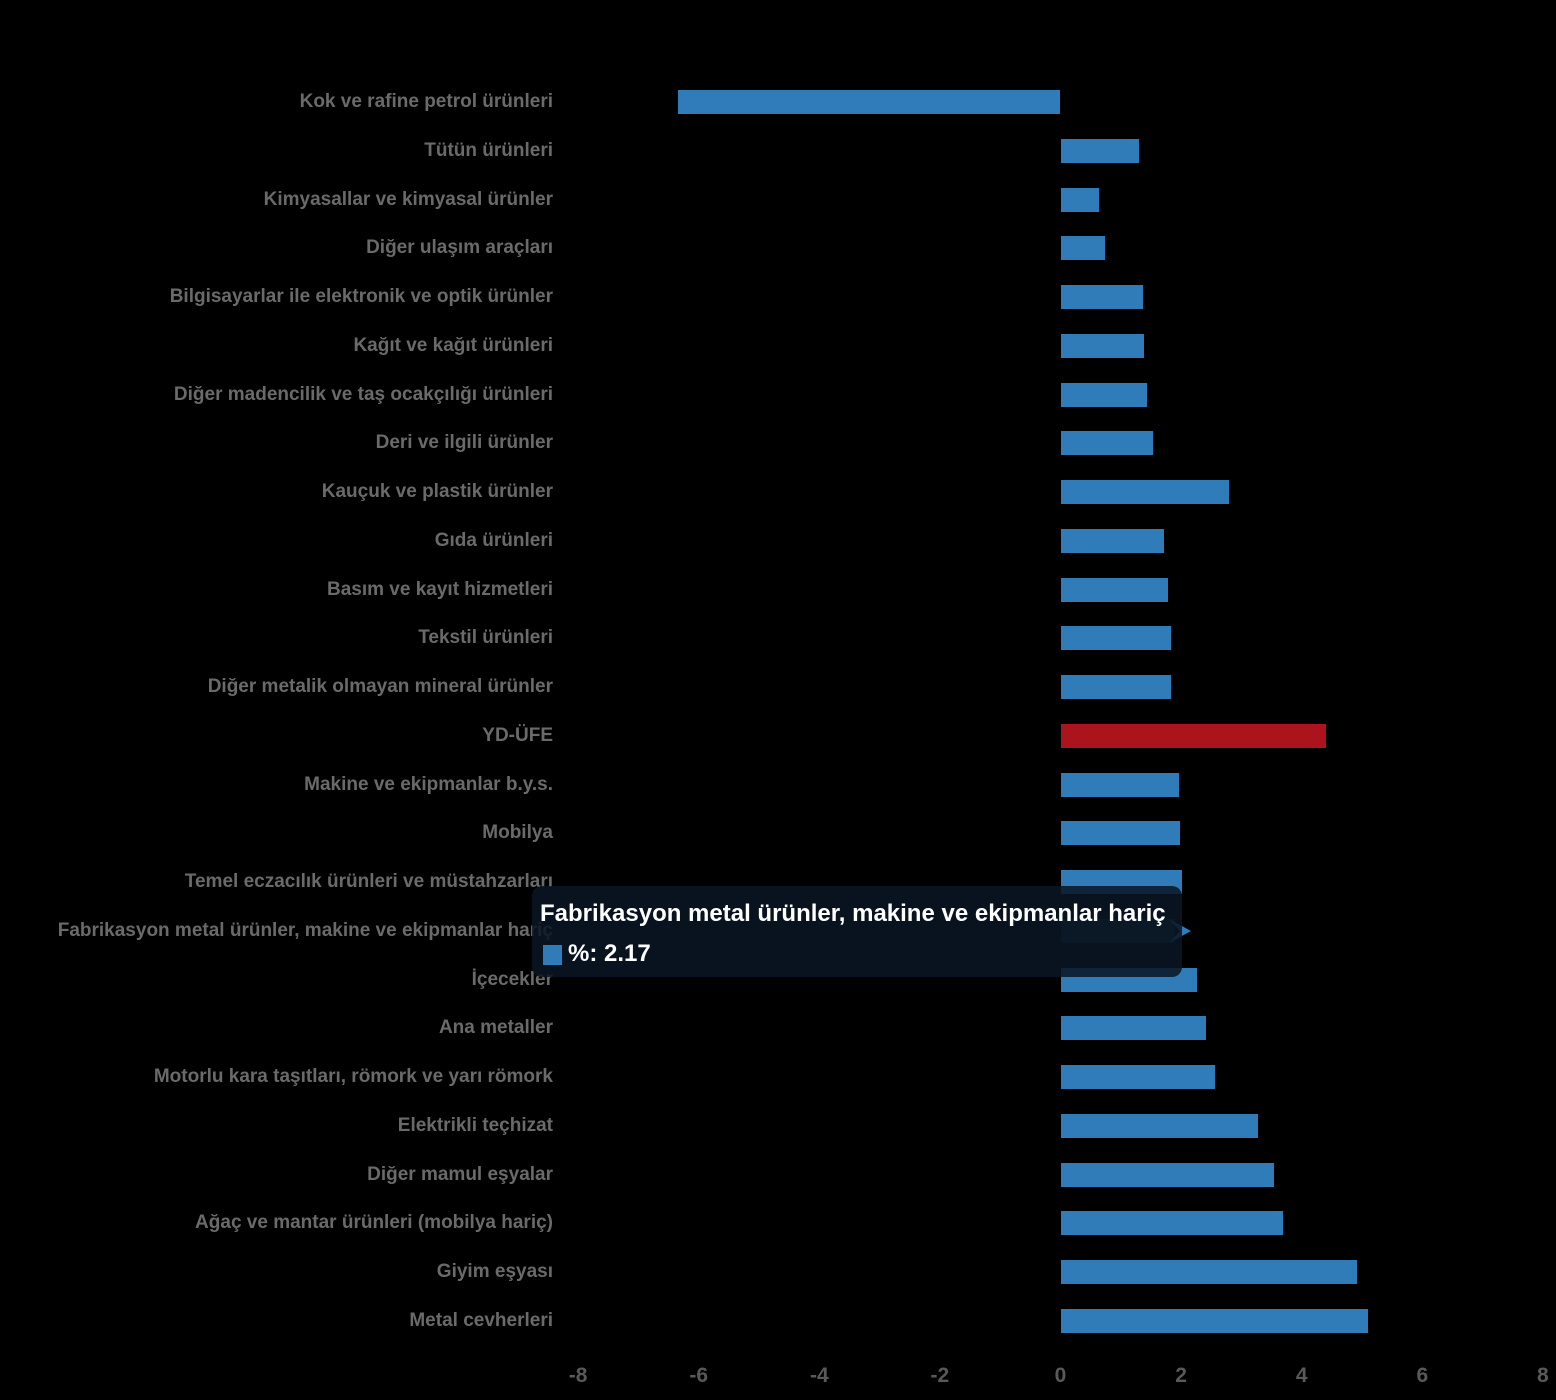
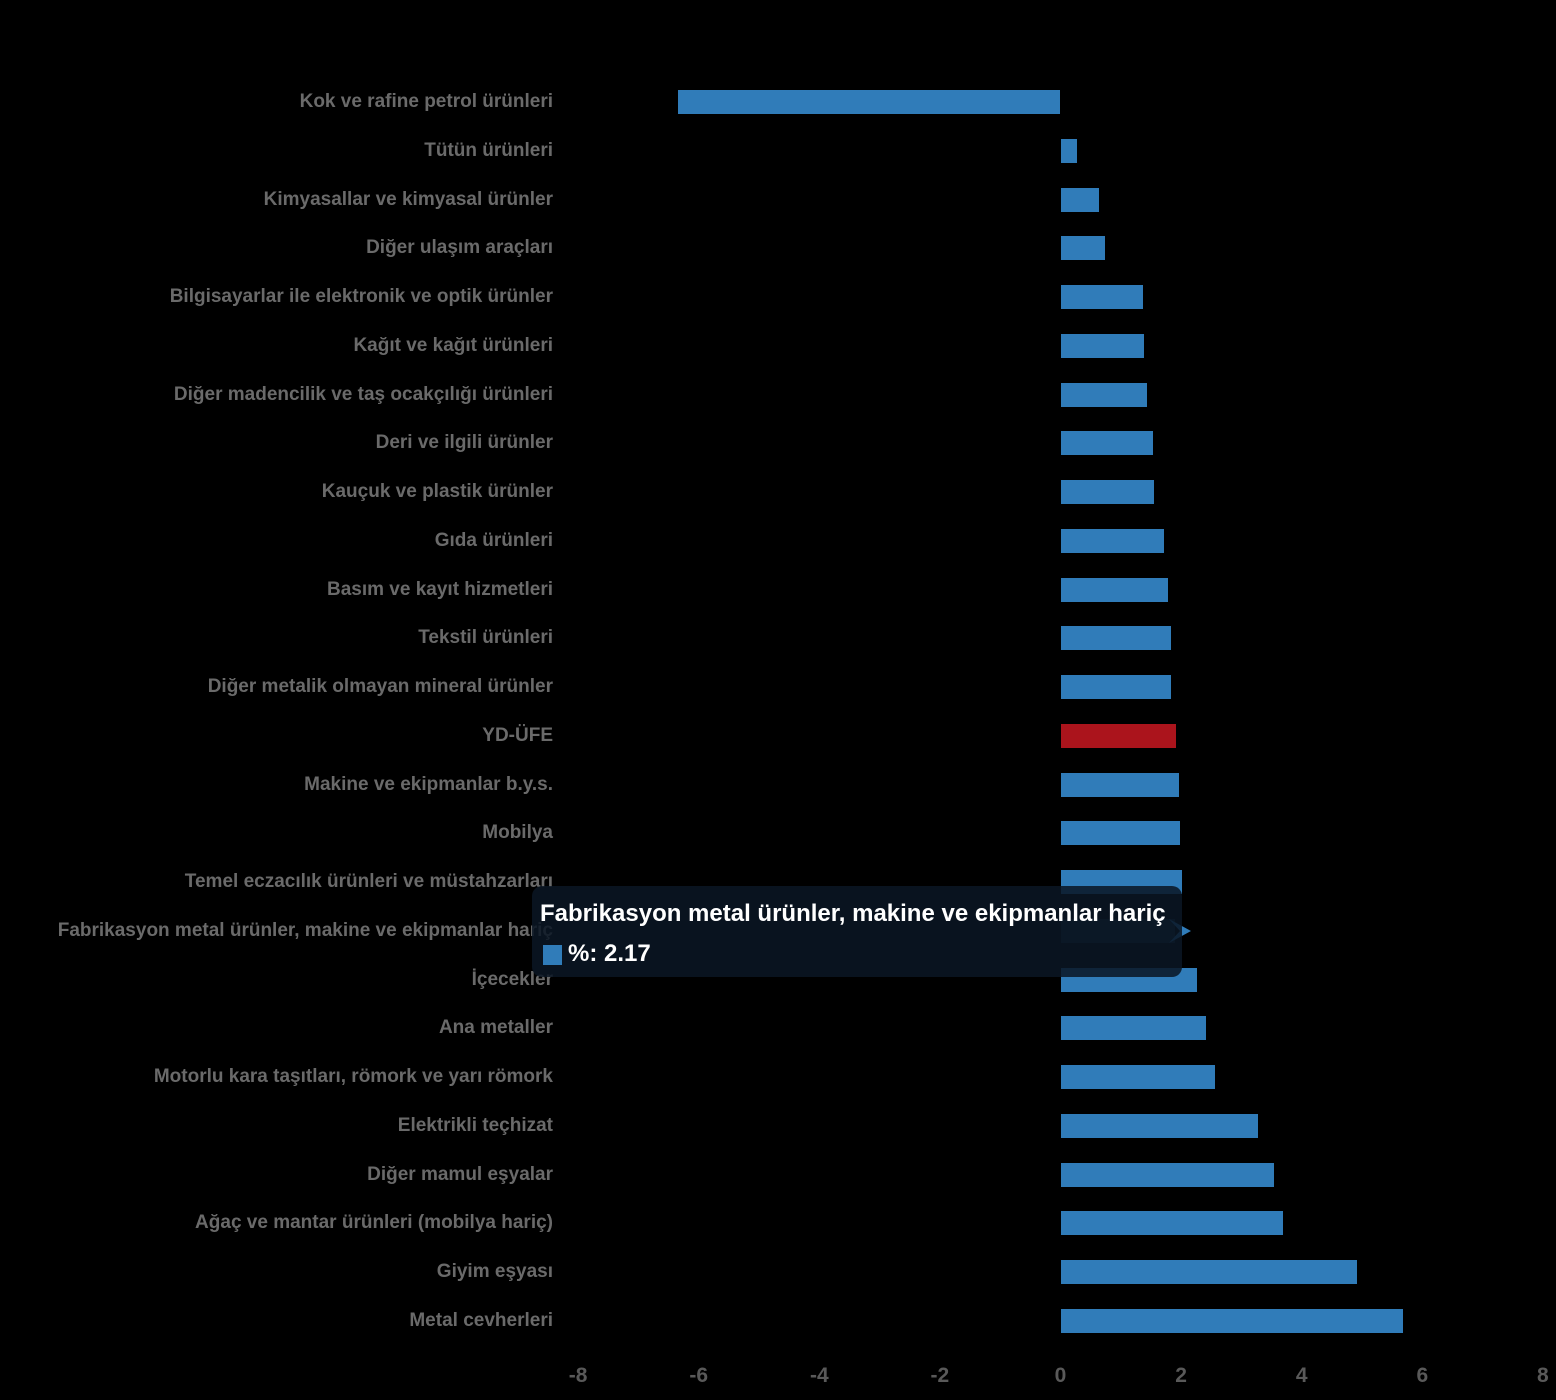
Tütün ürünleri: 1.3 -> 0.3
Kauçuk ve plastik ürünler: 2.8 -> 1.6
YD-ÜFE: 4.4 -> 1.9
Metal cevherleri: 5.1 -> 5.7
